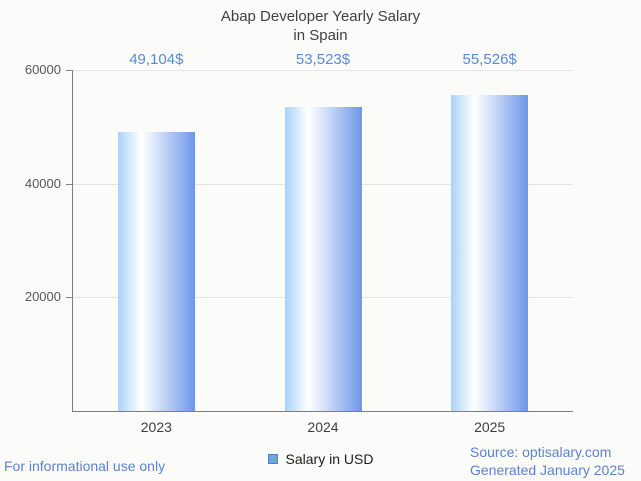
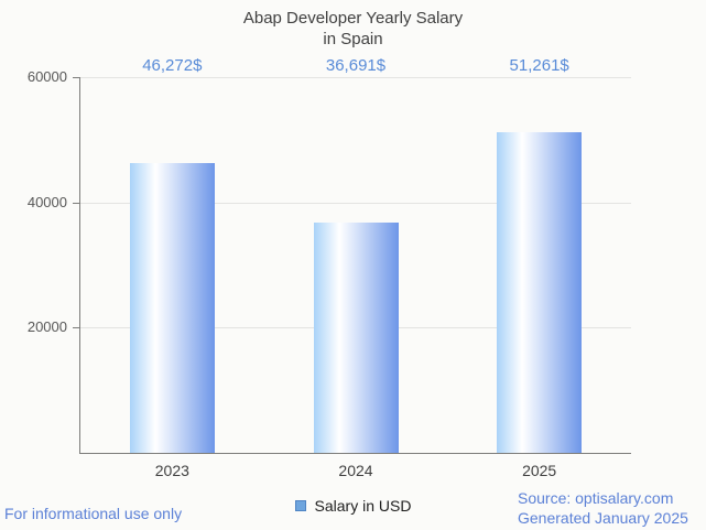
2023: 49,104 -> 46,272
2024: 53,523 -> 36,691
2025: 55,526 -> 51,261
